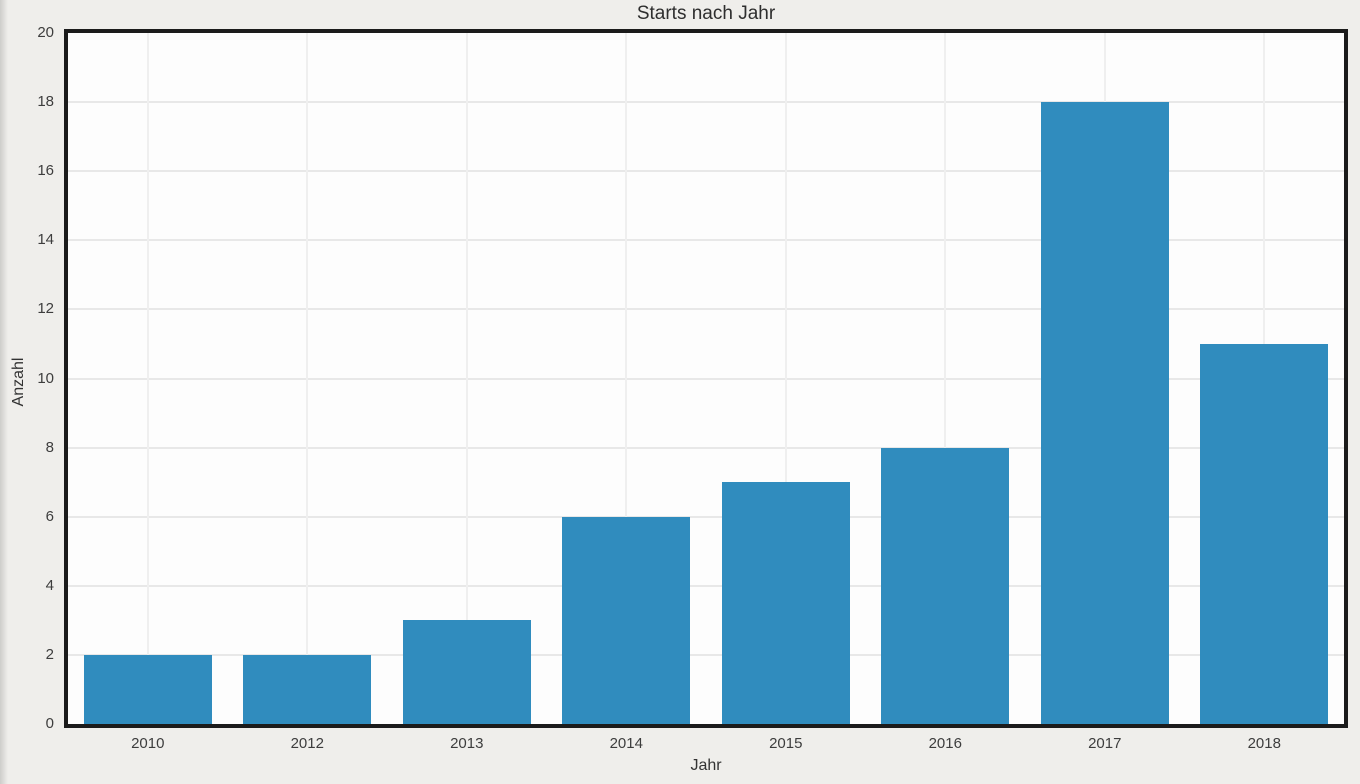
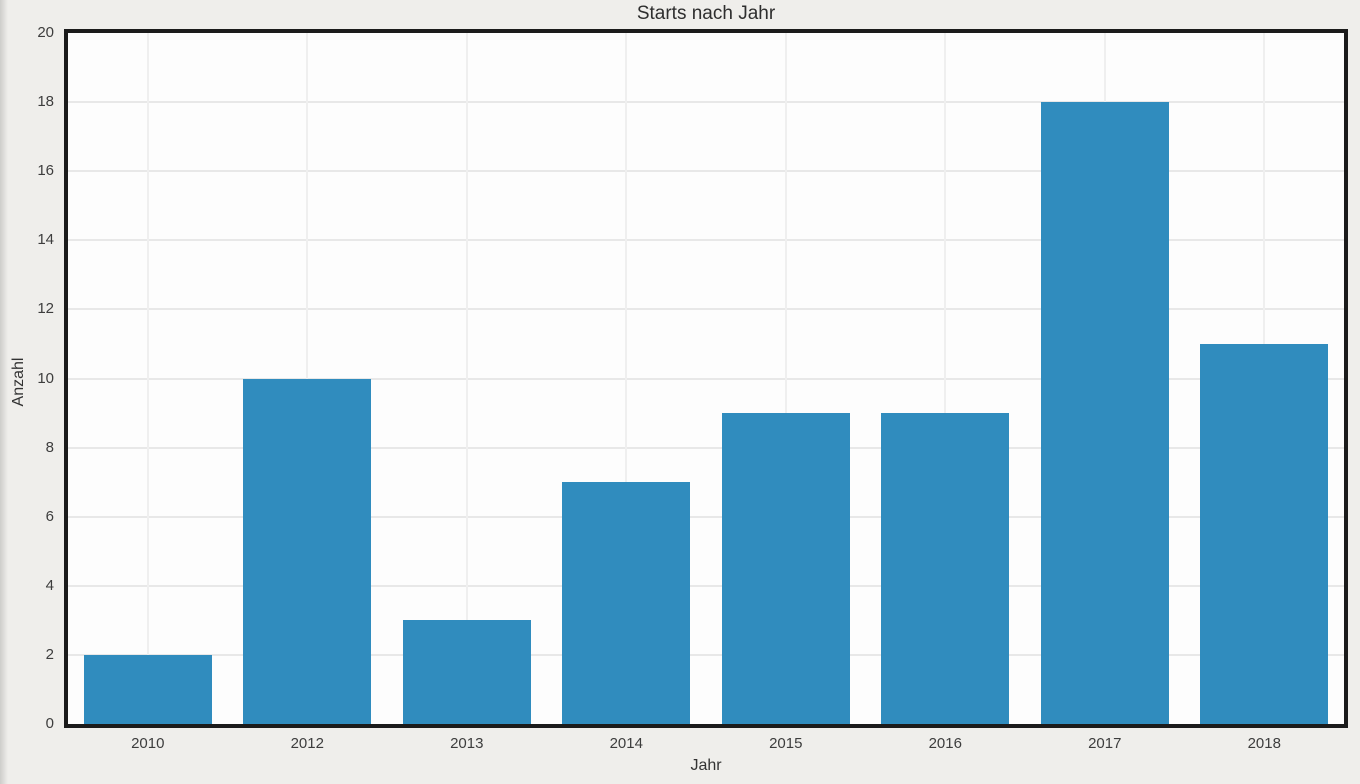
2012: 2 -> 10
2014: 6 -> 7
2015: 7 -> 9
2016: 8 -> 9
